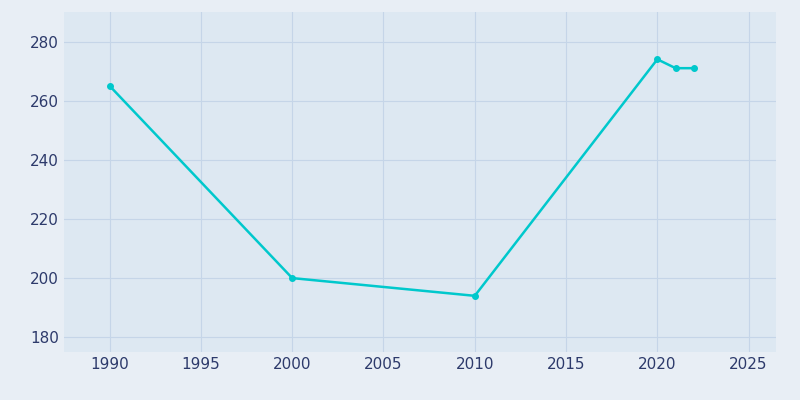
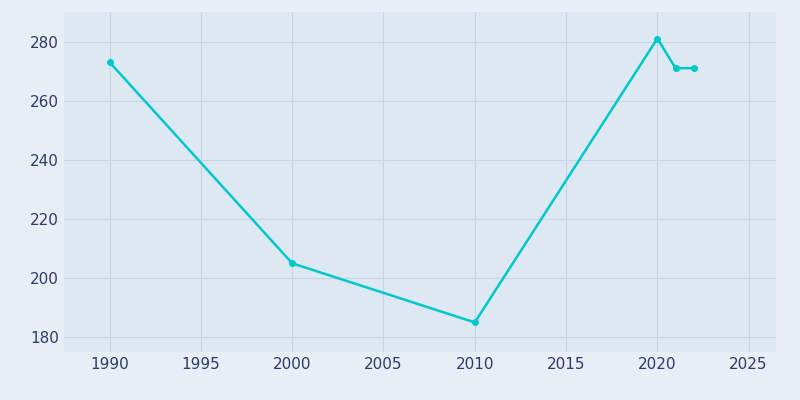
1990: 265 -> 273
2000: 200 -> 205
2010: 194 -> 185
2020: 274 -> 281
